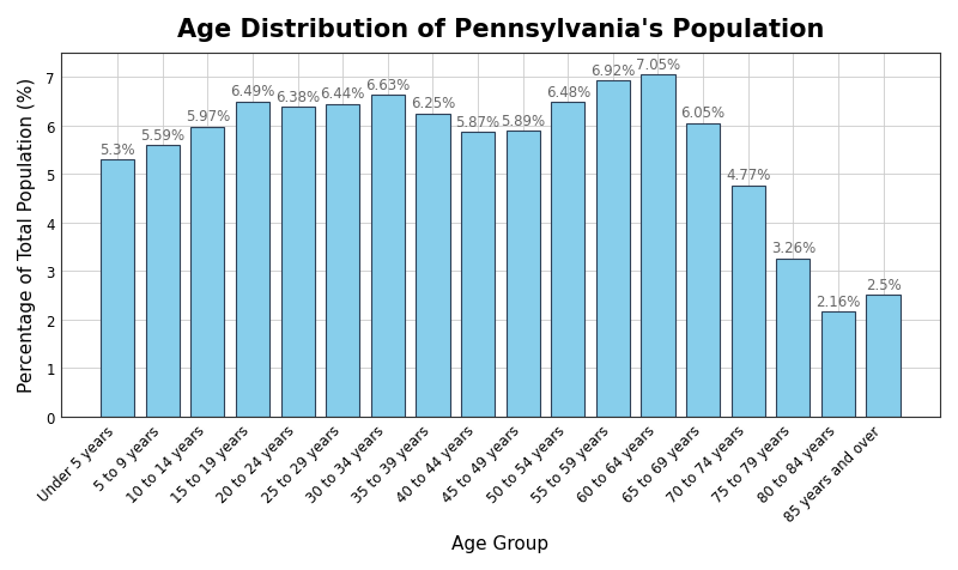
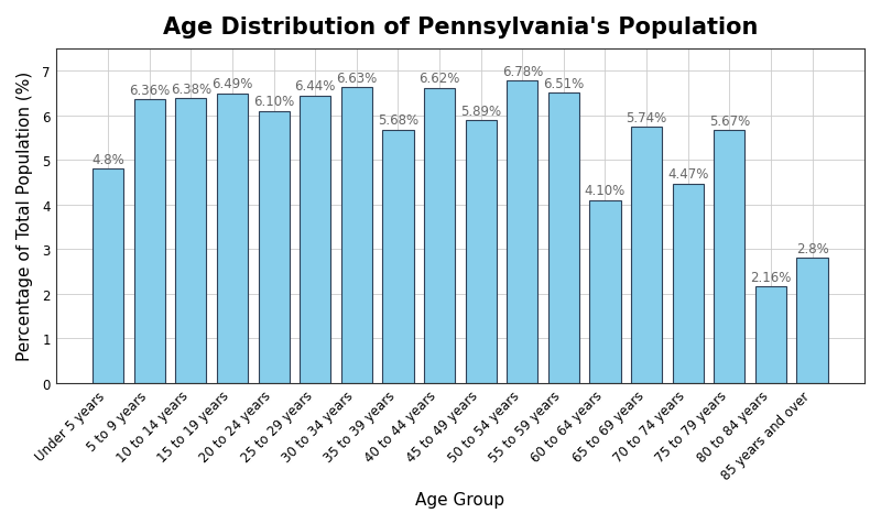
Under 5 years: 5.3% -> 4.8%
5 to 9 years: 5.59% -> 6.36%
10 to 14 years: 5.97% -> 6.38%
20 to 24 years: 6.38% -> 6.10%
35 to 39 years: 6.25% -> 5.68%
40 to 44 years: 5.87% -> 6.62%
50 to 54 years: 6.48% -> 6.78%
55 to 59 years: 6.92% -> 6.51%
60 to 64 years: 7.05% -> 4.10%
65 to 69 years: 6.05% -> 5.74%
70 to 74 years: 4.77% -> 4.47%
75 to 79 years: 3.26% -> 5.67%
85 years and over: 2.5% -> 2.8%
